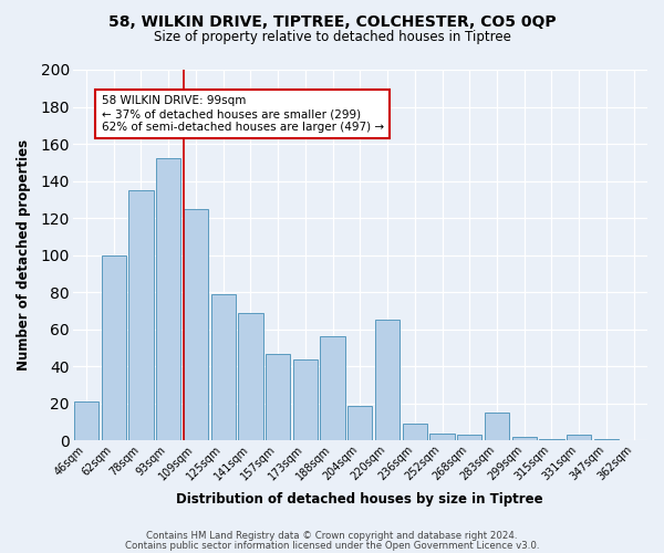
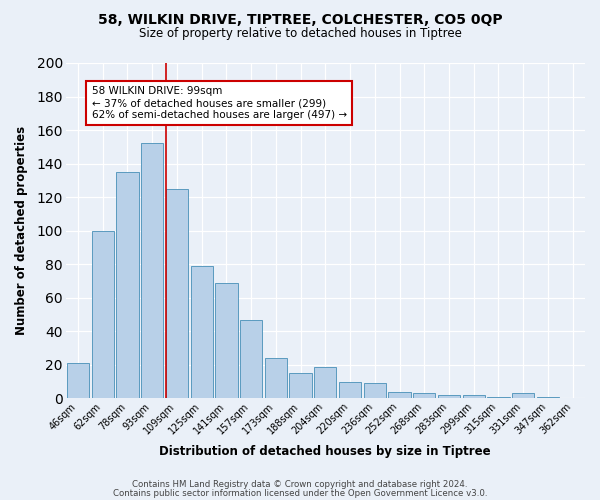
173sqm: 44 -> 24
188sqm: 56 -> 15
220sqm: 65 -> 10
283sqm: 15 -> 2
